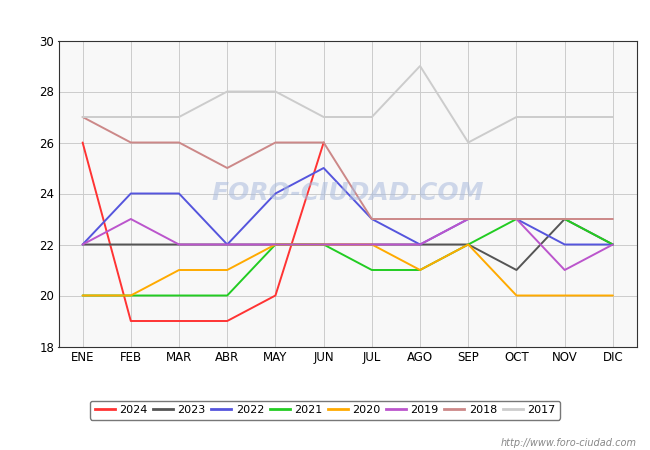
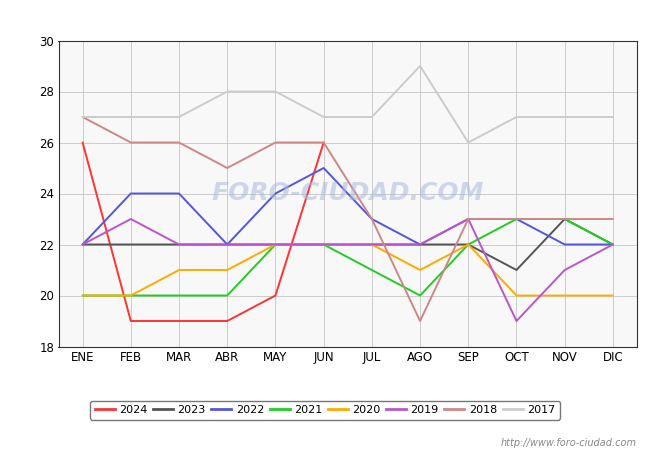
2021/AGO: 21 -> 20
2018/AGO: 23 -> 19
2019/OCT: 23 -> 19
